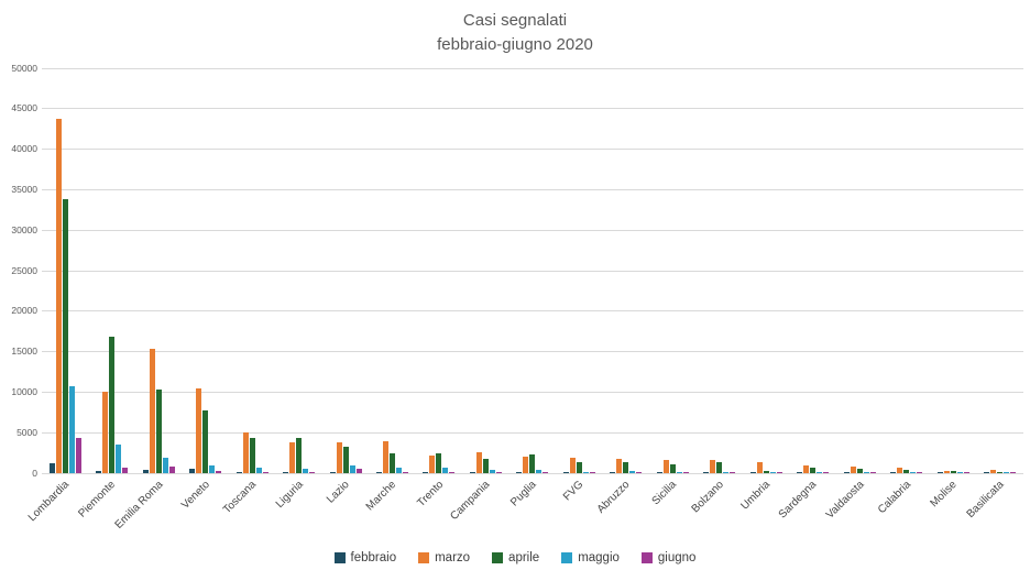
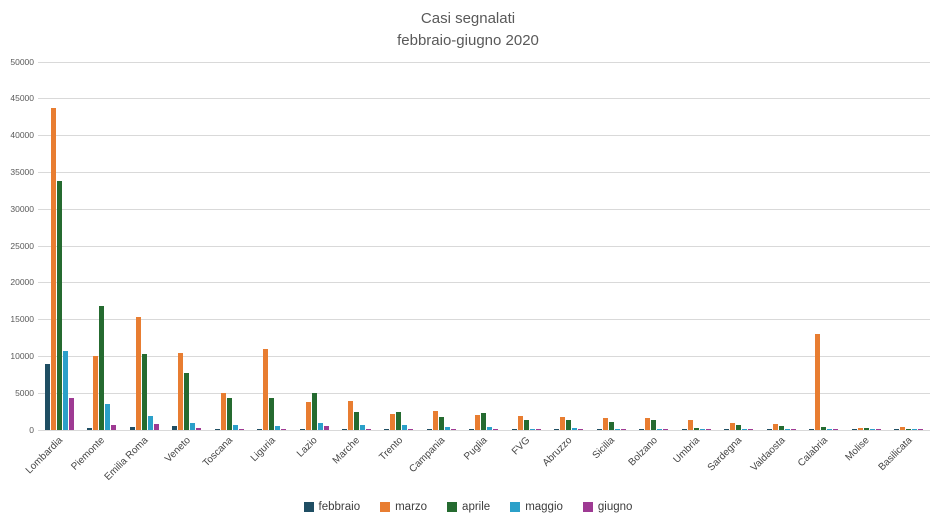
febbraio/Lombardia: 1000 -> 9000
marzo/Liguria: 4000 -> 11000
aprile/Lazio: 3000 -> 5000
marzo/Calabria: 1000 -> 13000
